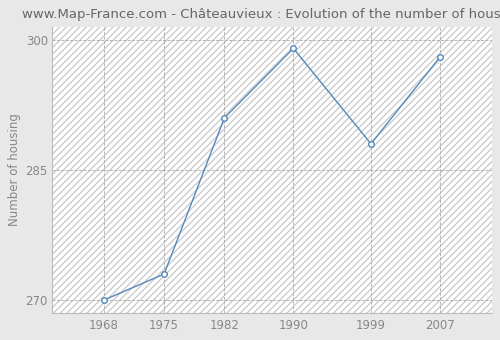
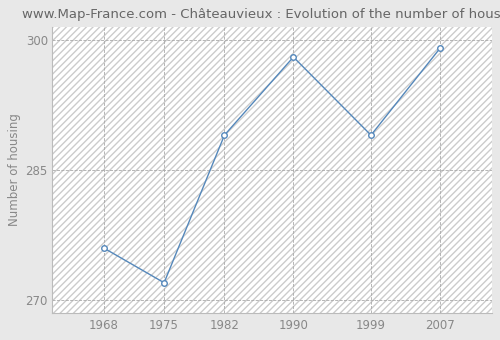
1968: 270 -> 276
1975: 273 -> 272
1982: 291 -> 289
1990: 299 -> 298
1999: 288 -> 289
2007: 298 -> 299
